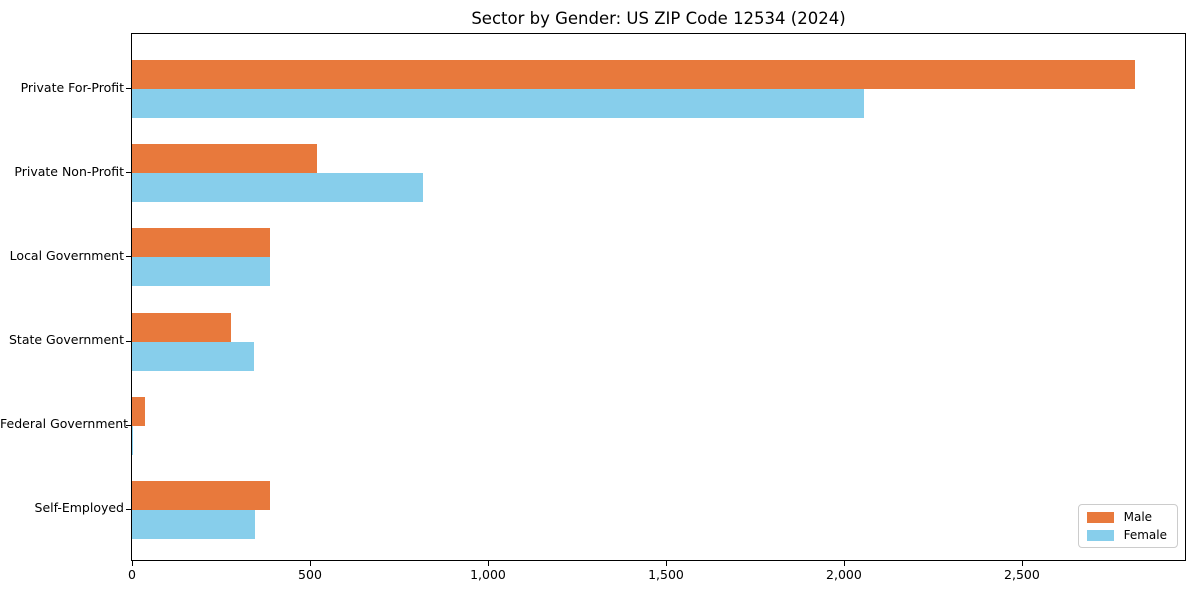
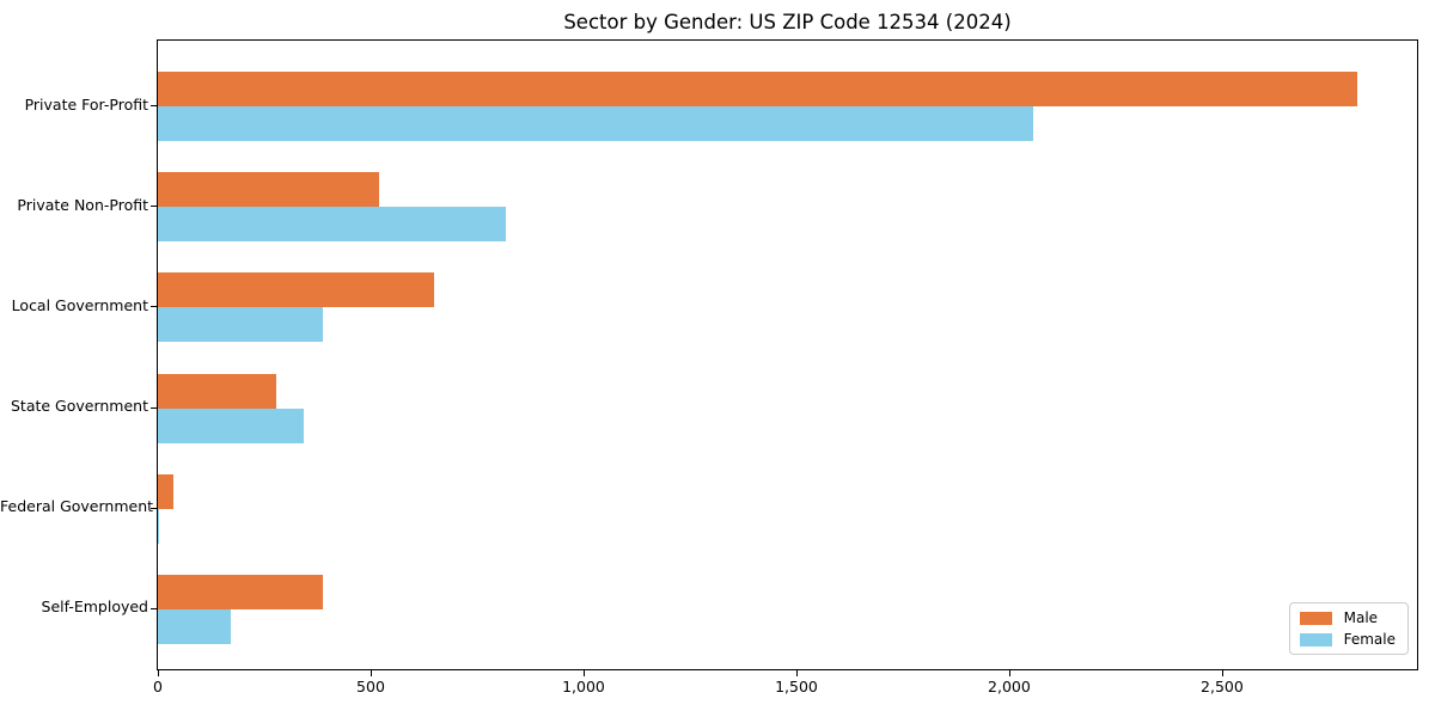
Male/Local Government: 390 -> 650
Female/Self-Employed: 350 -> 170
